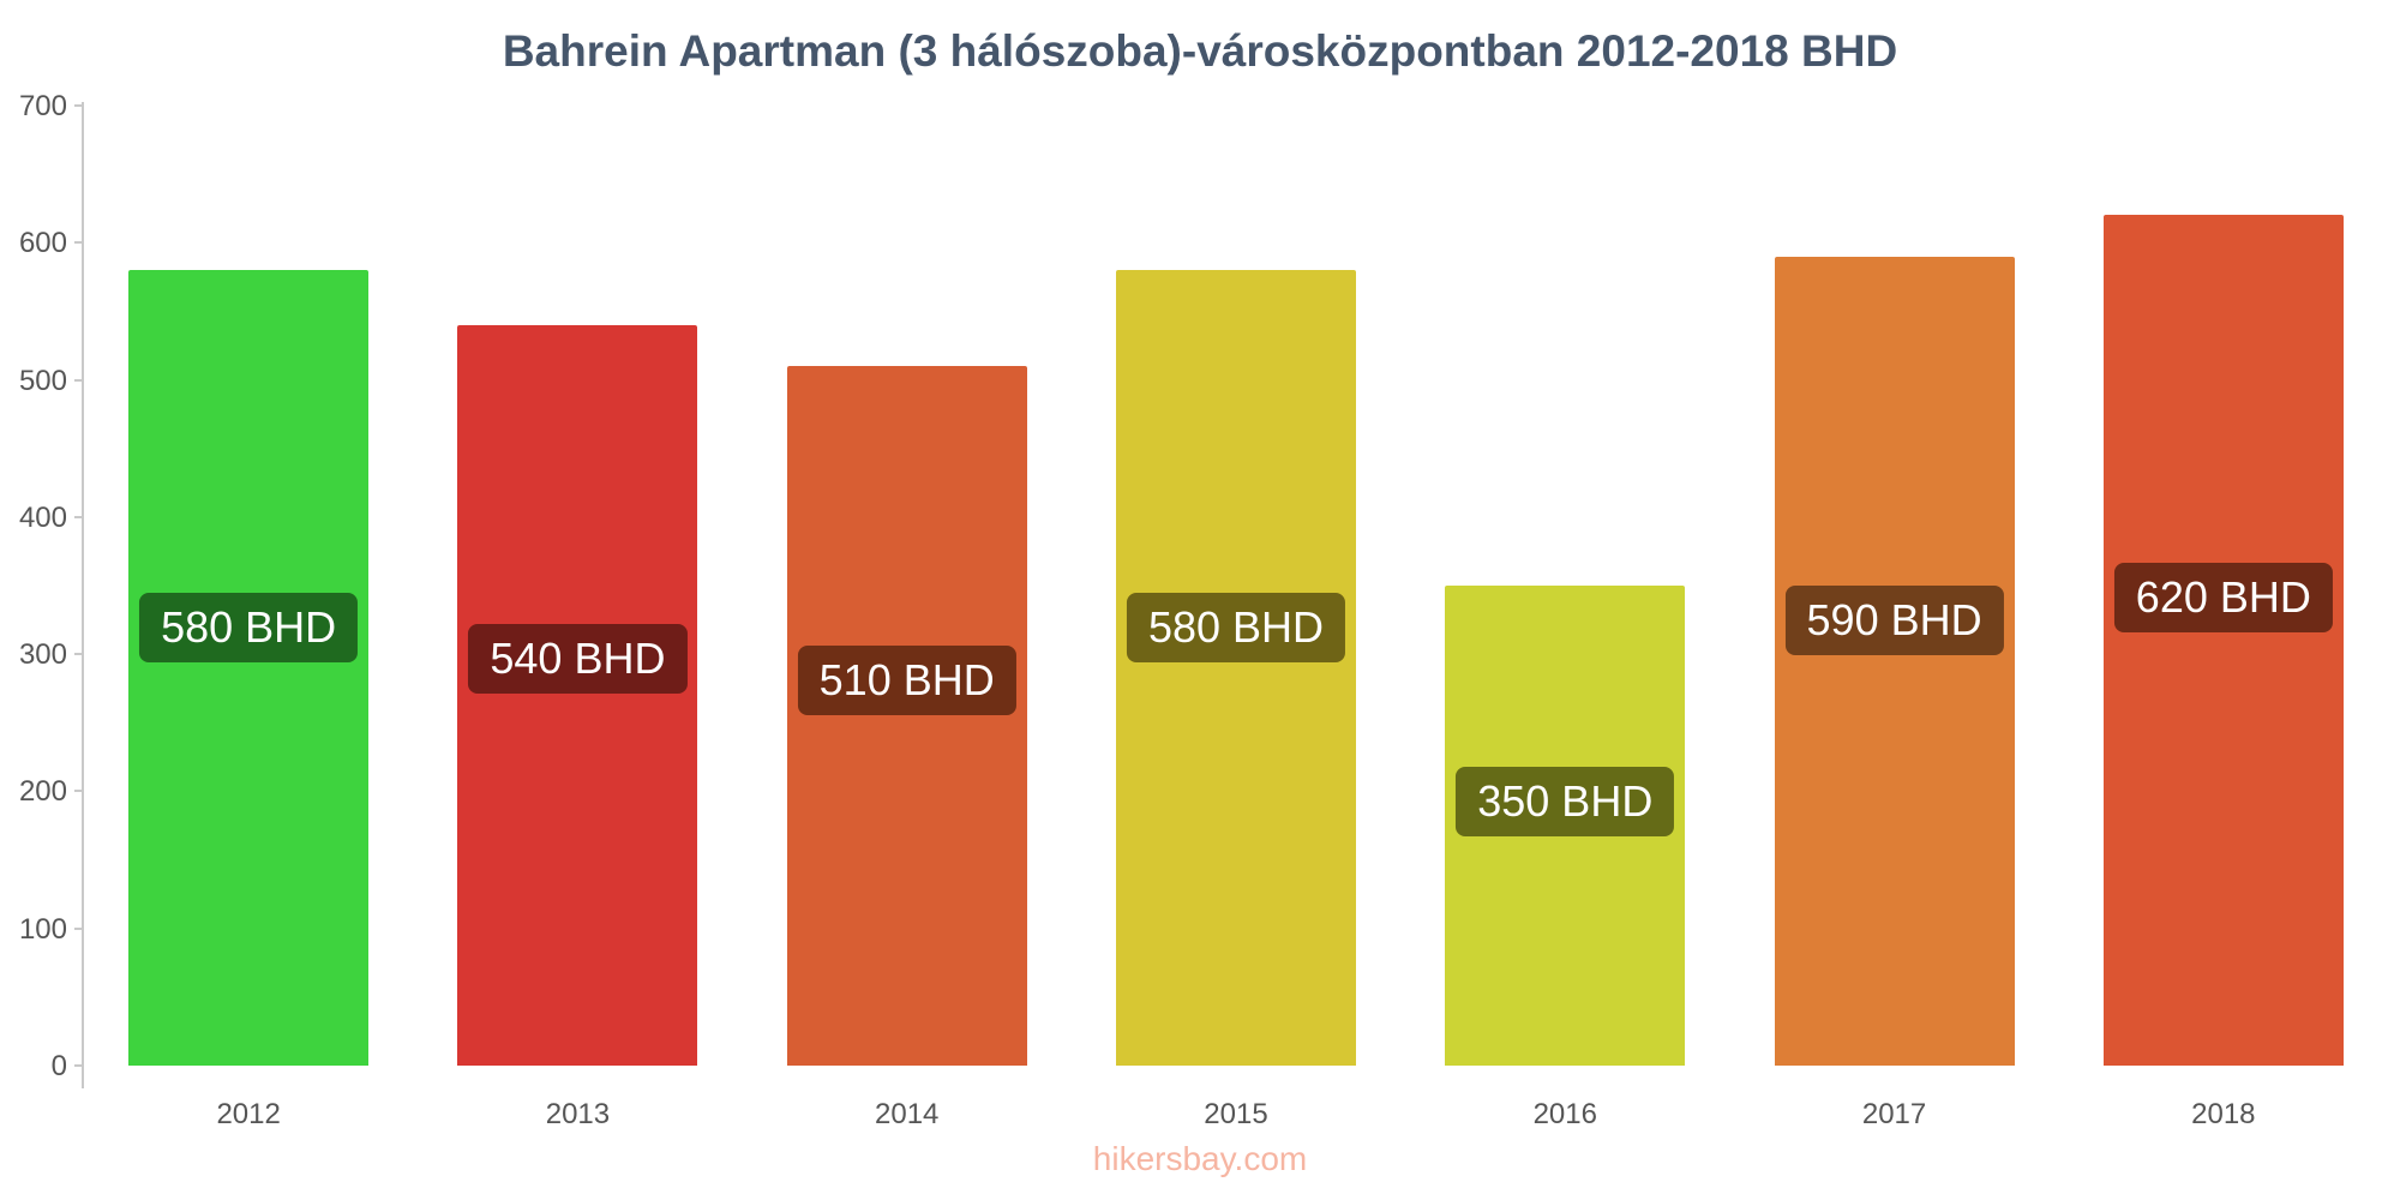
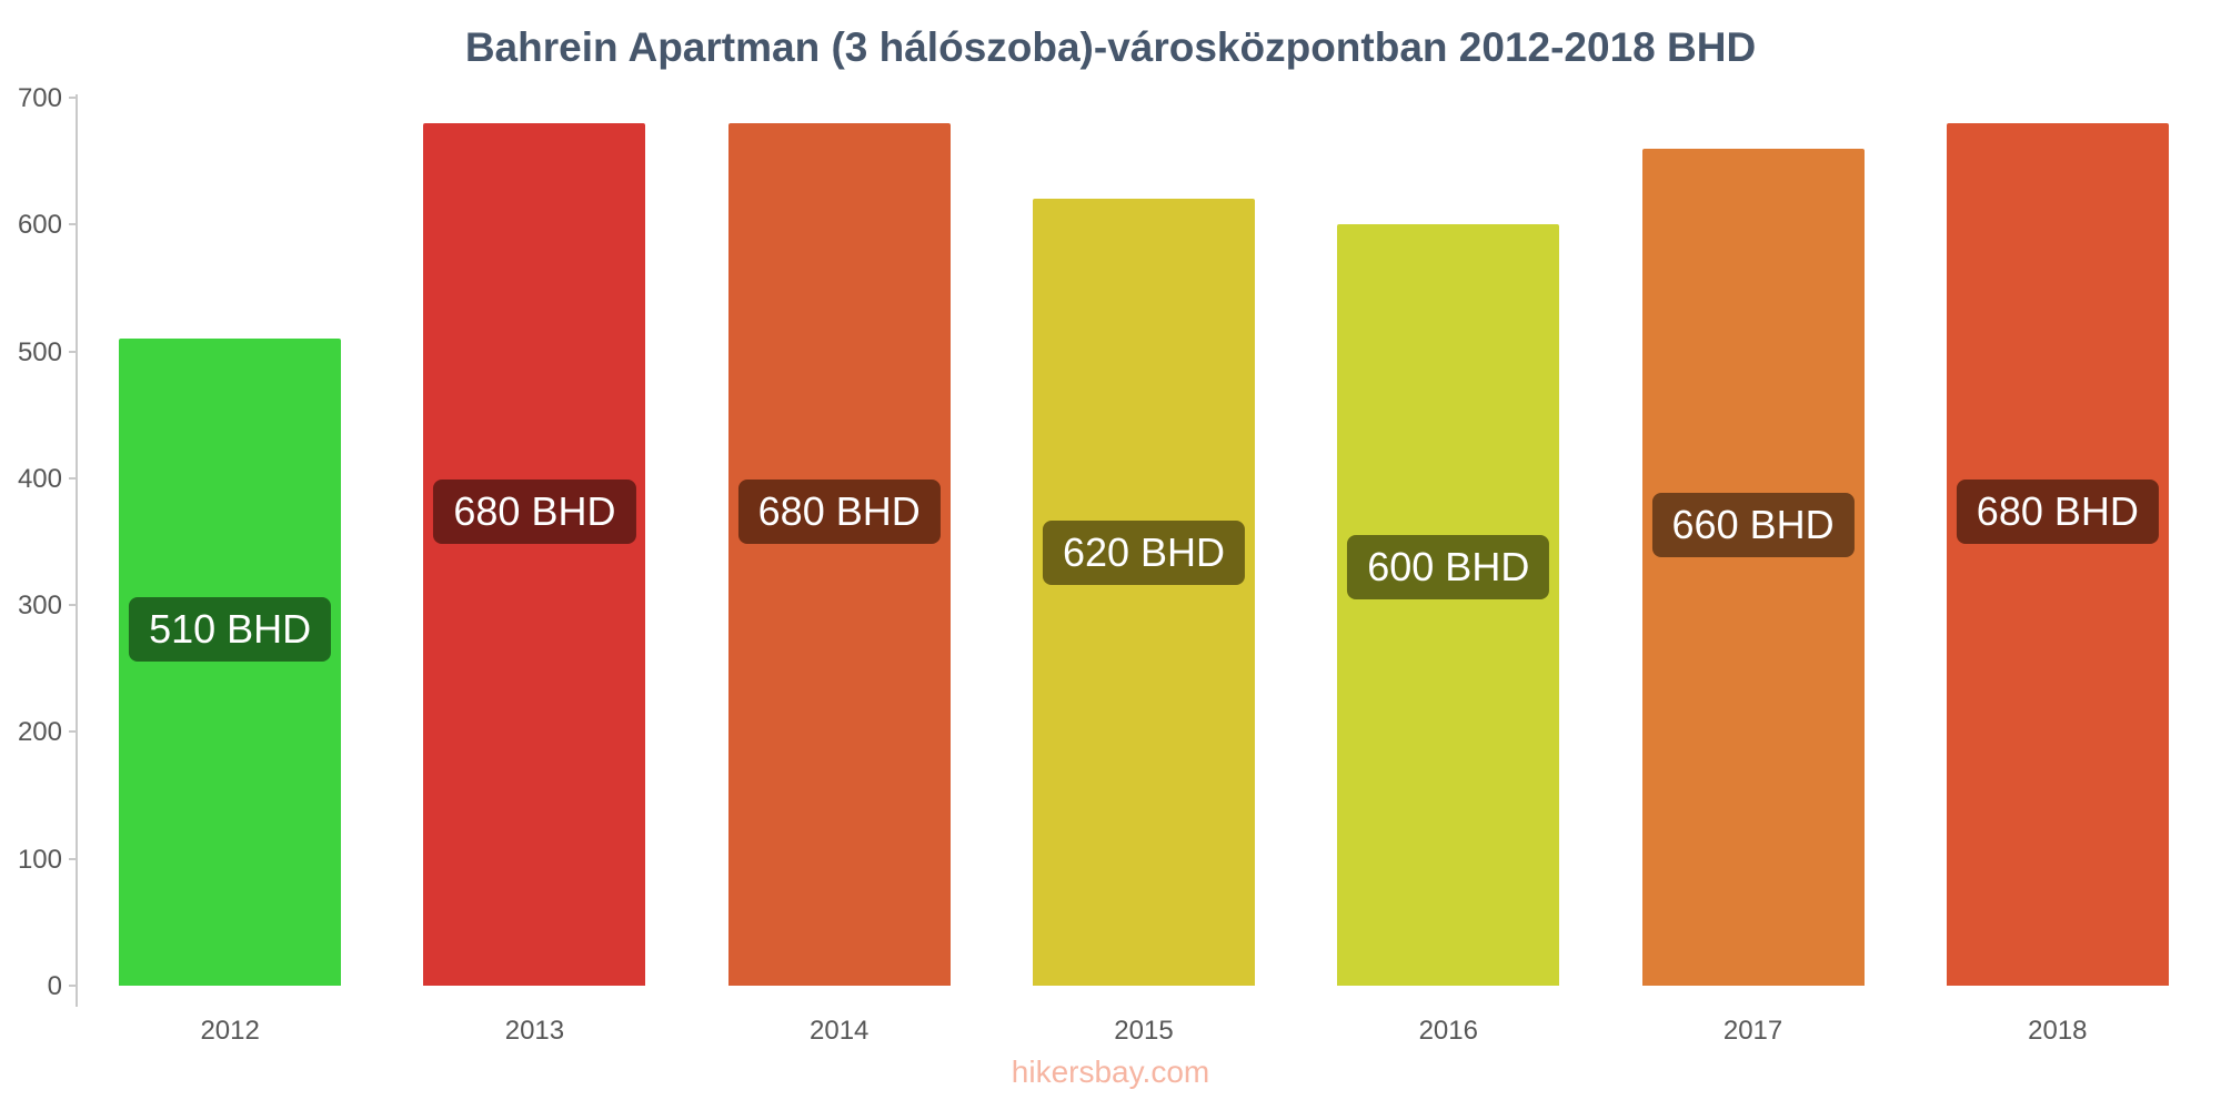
2012: 580 -> 510
2013: 540 -> 680
2014: 510 -> 680
2015: 580 -> 620
2016: 350 -> 600
2017: 590 -> 660
2018: 620 -> 680
